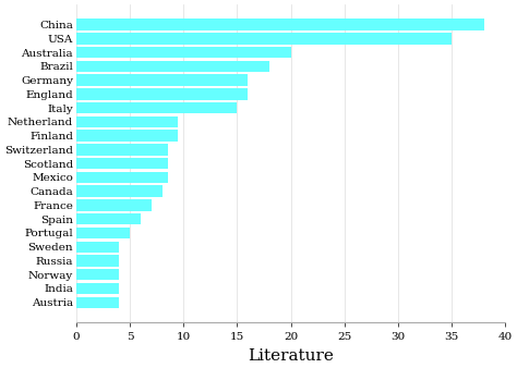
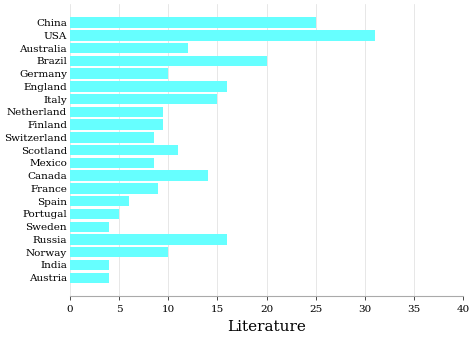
China: 38.0 -> 25.0
USA: 35.0 -> 31.0
Australia: 20.0 -> 12.0
Brazil: 18.0 -> 20.0
Germany: 16.0 -> 10.0
Scotland: 8.5 -> 11.0
Canada: 8.0 -> 14.0
France: 7.0 -> 9.0
Russia: 4.0 -> 16.0
Norway: 4.0 -> 10.0
